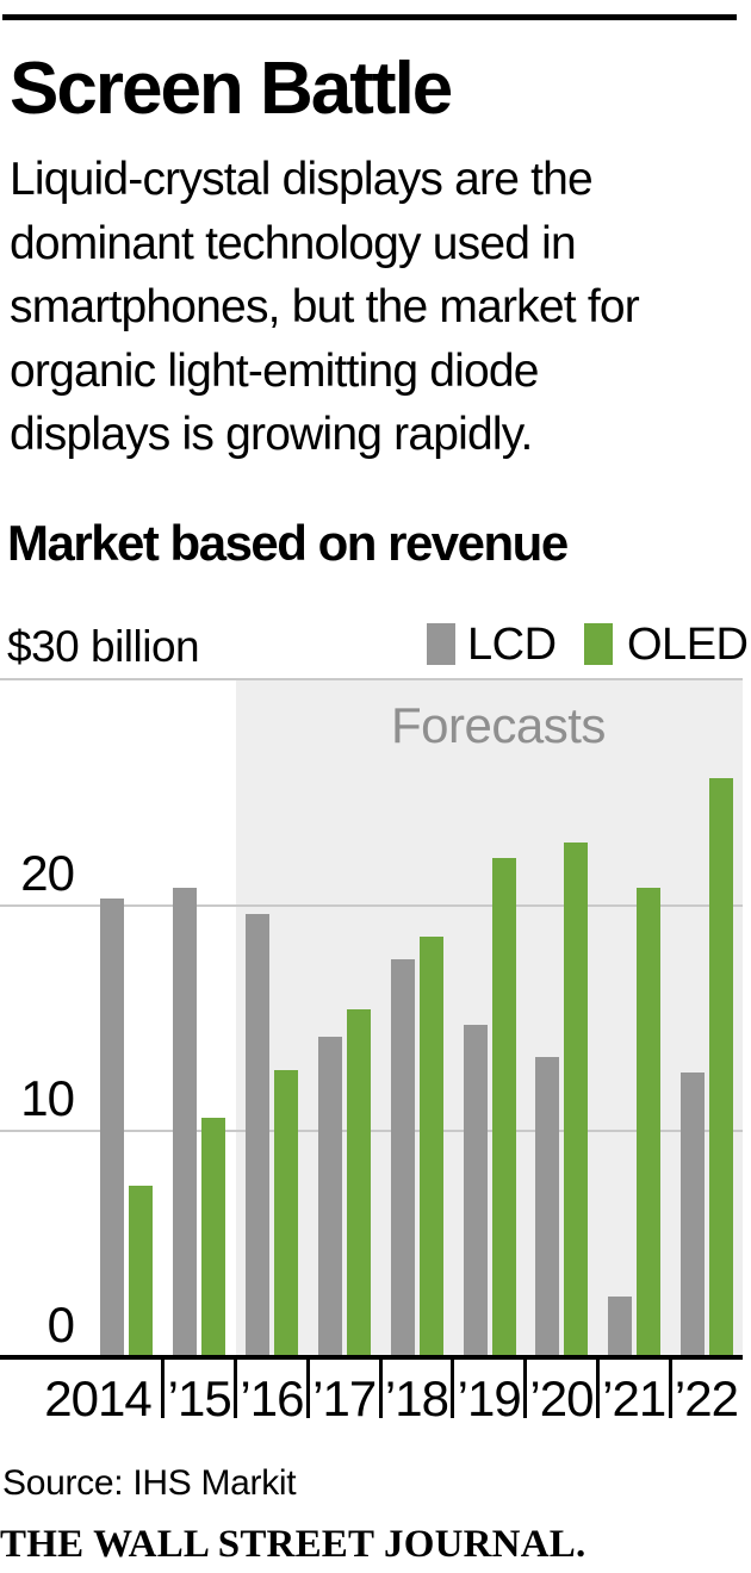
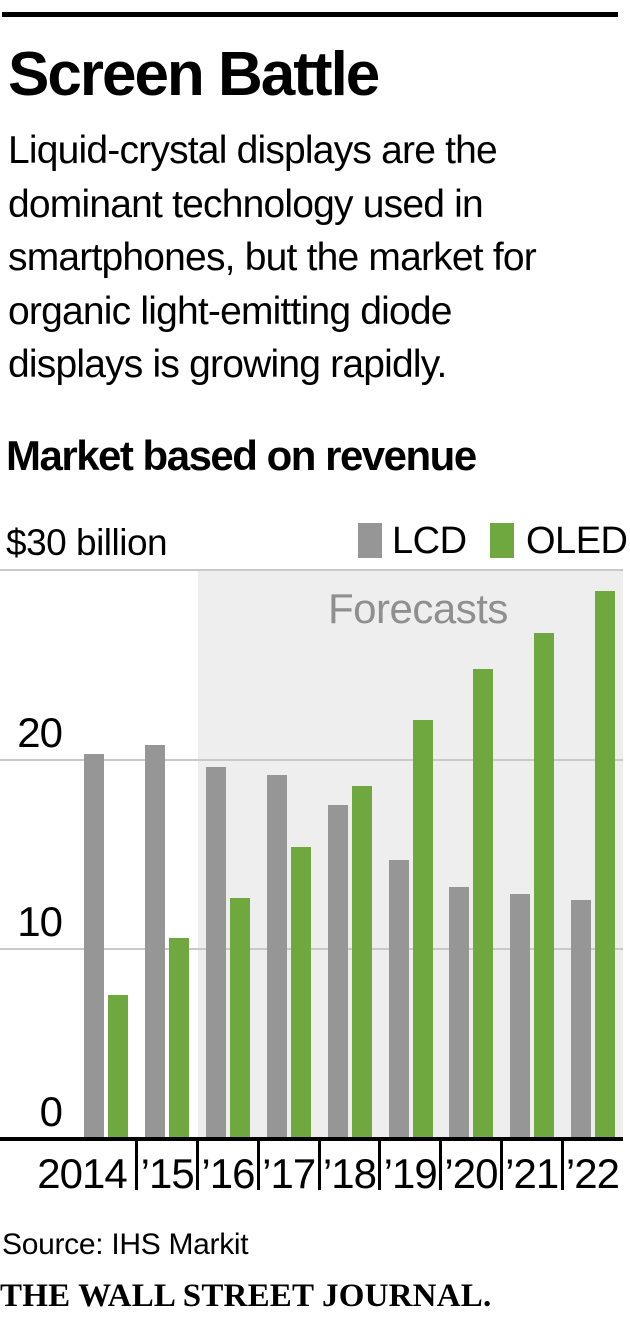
LCD/’17: 14.2 -> 19.2
OLED/’20: 22.8 -> 24.8
LCD/’21: 2.7 -> 12.9
OLED/’21: 20.8 -> 26.7
OLED/’22: 25.6 -> 28.9
